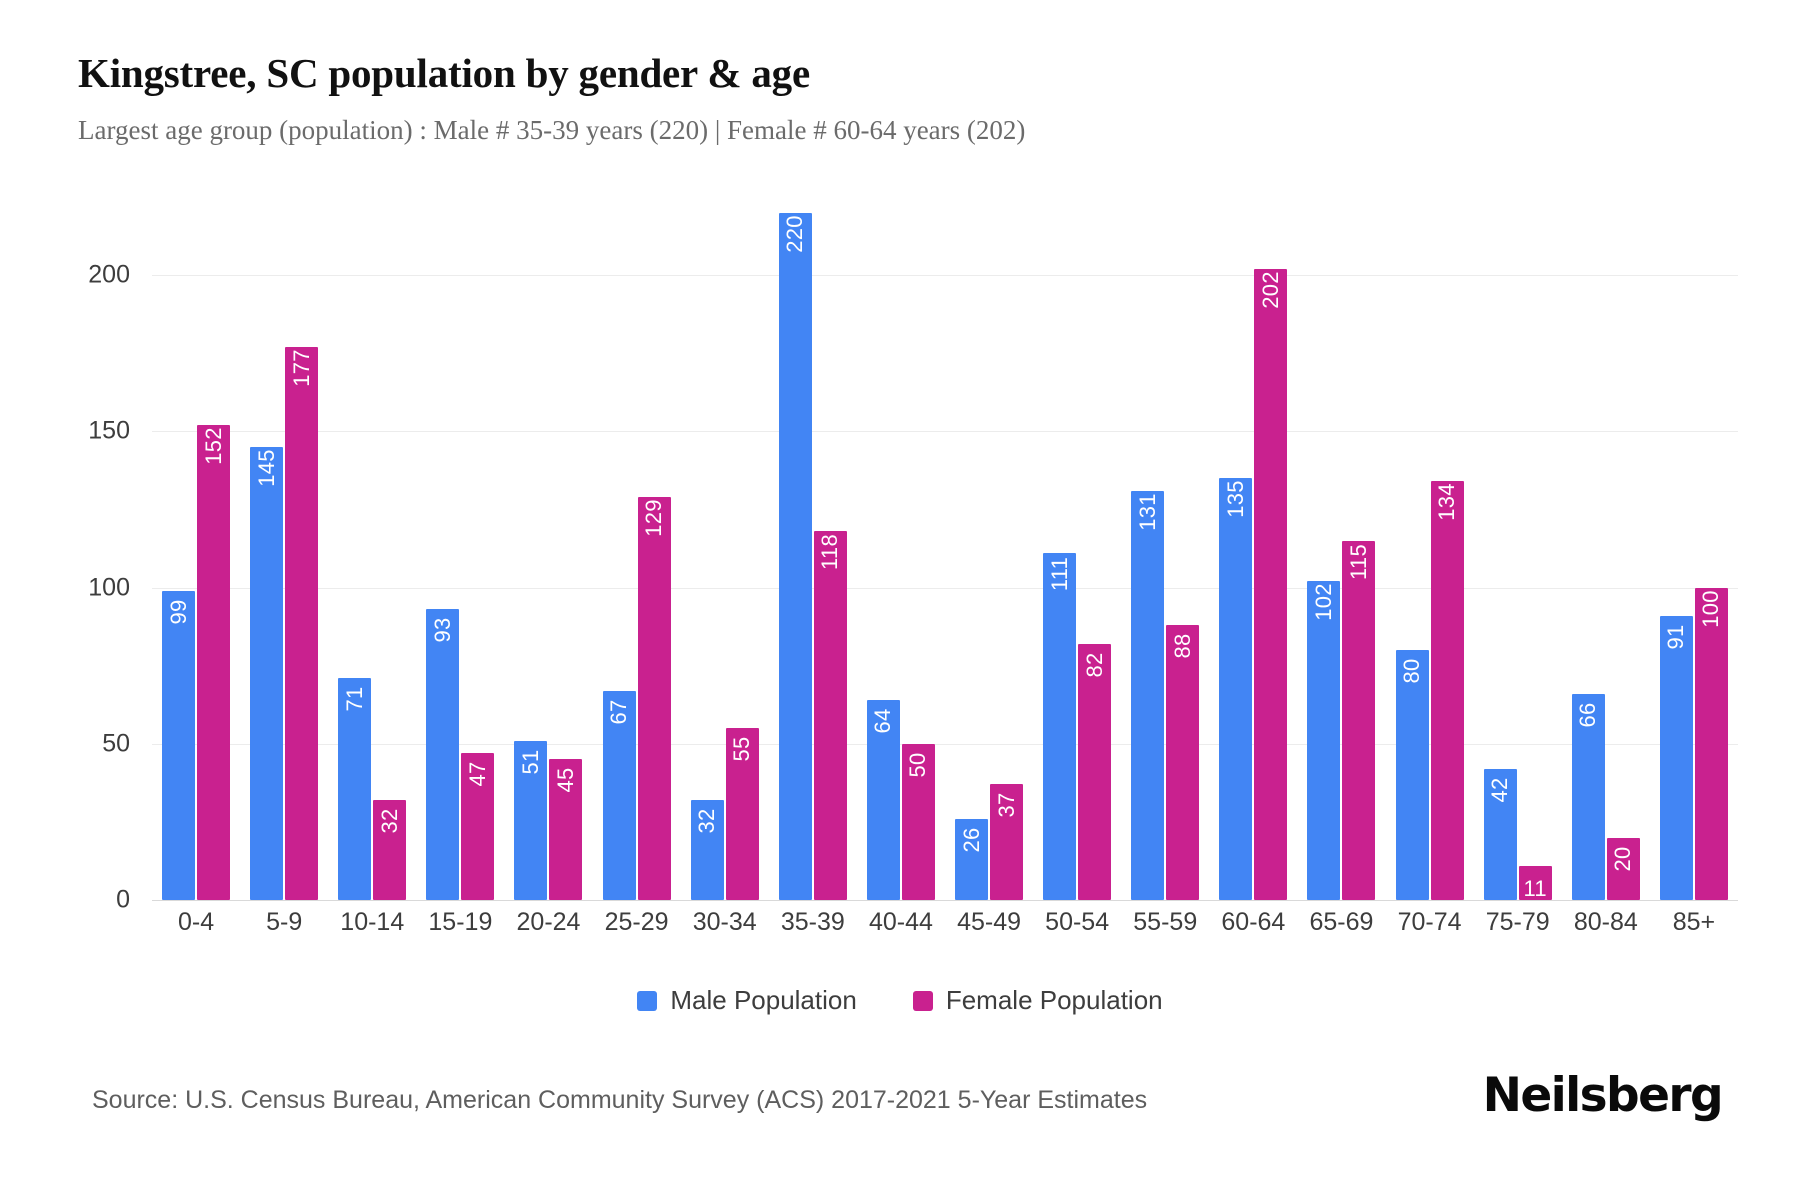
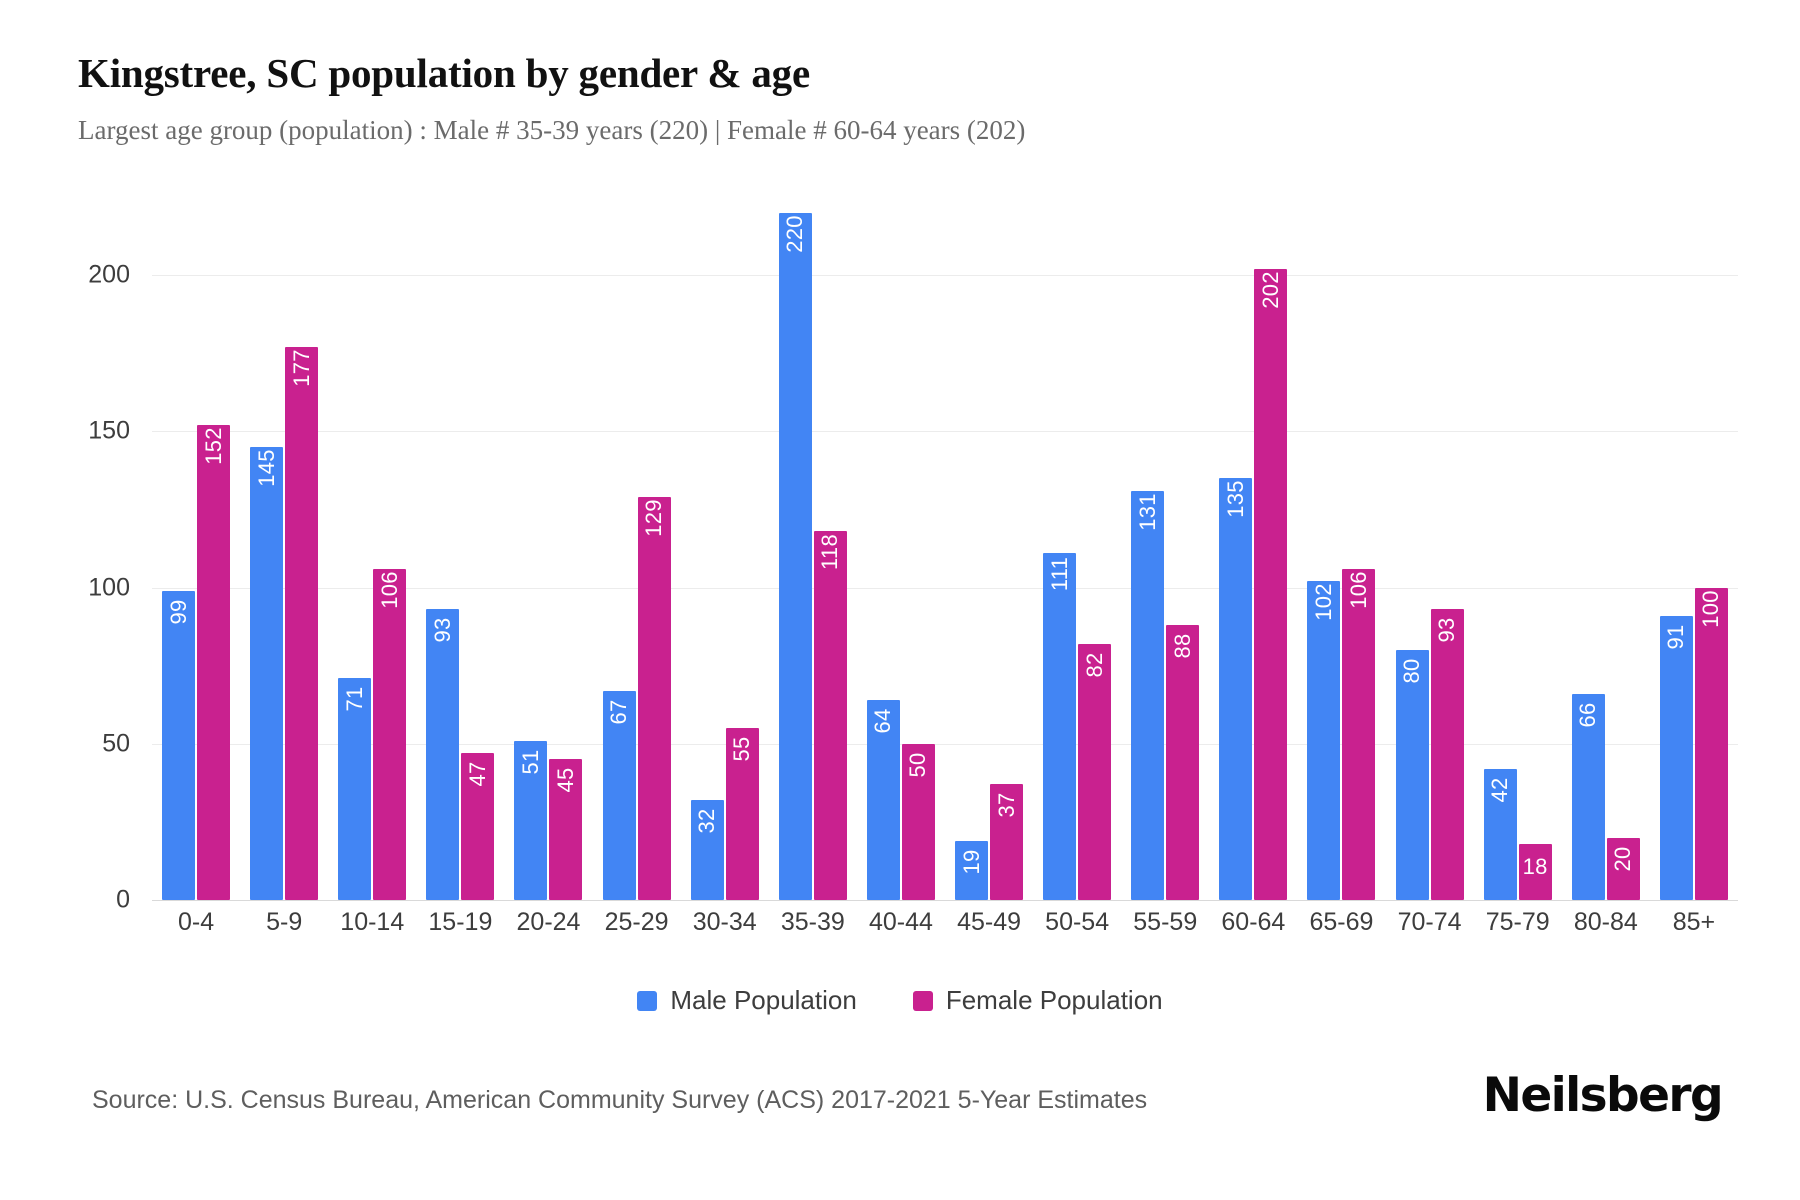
Female Population/10-14: 32 -> 106
Male Population/45-49: 26 -> 19
Female Population/65-69: 115 -> 106
Female Population/70-74: 134 -> 93
Female Population/75-79: 11 -> 18
